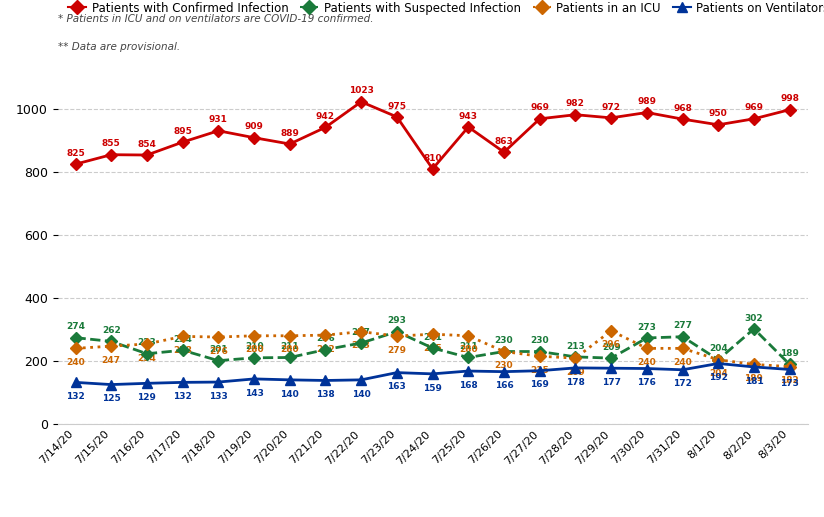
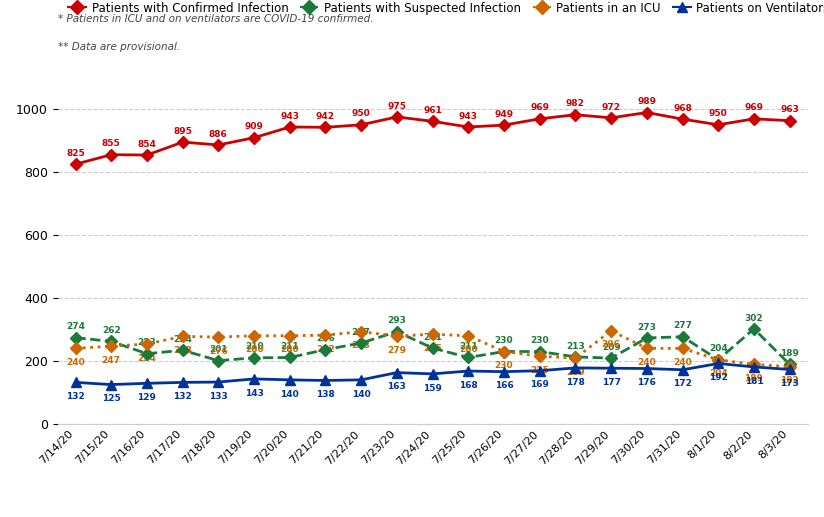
Patients with Confirmed Infection/7/18/20: 931 -> 886
Patients with Confirmed Infection/7/20/20: 889 -> 943
Patients with Confirmed Infection/7/22/20: 1023 -> 950
Patients with Confirmed Infection/7/24/20: 810 -> 961
Patients with Confirmed Infection/7/26/20: 863 -> 949
Patients with Confirmed Infection/8/3/20: 998 -> 963
